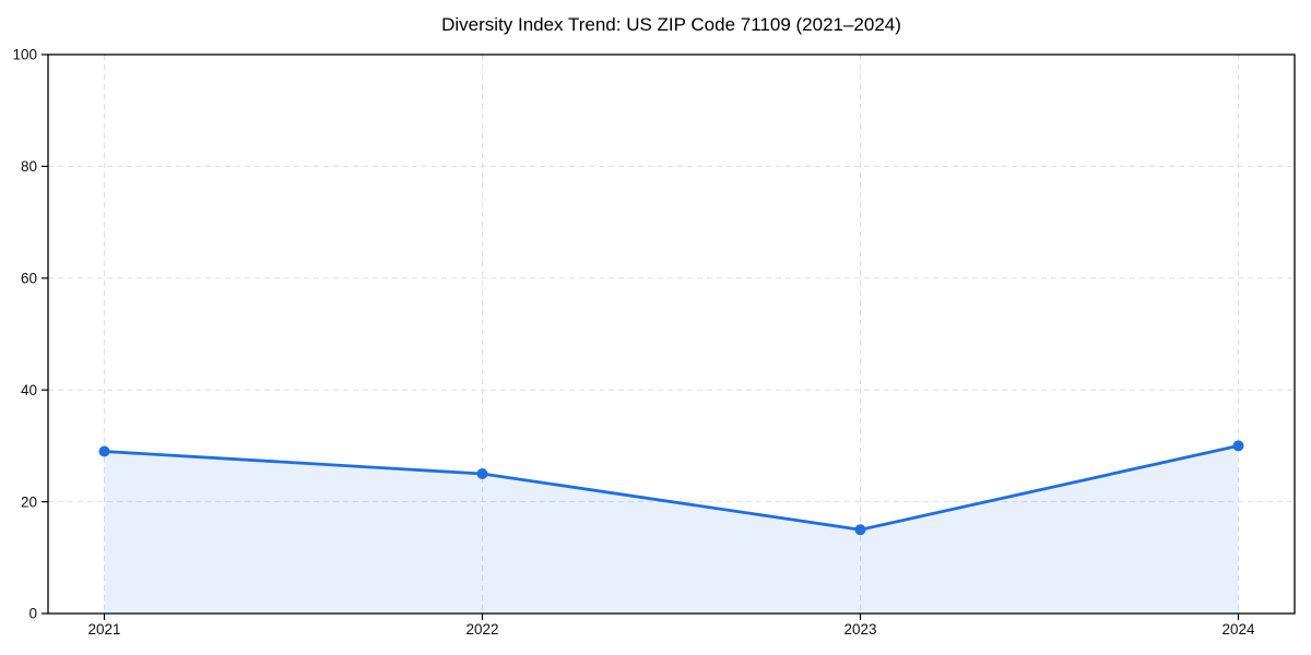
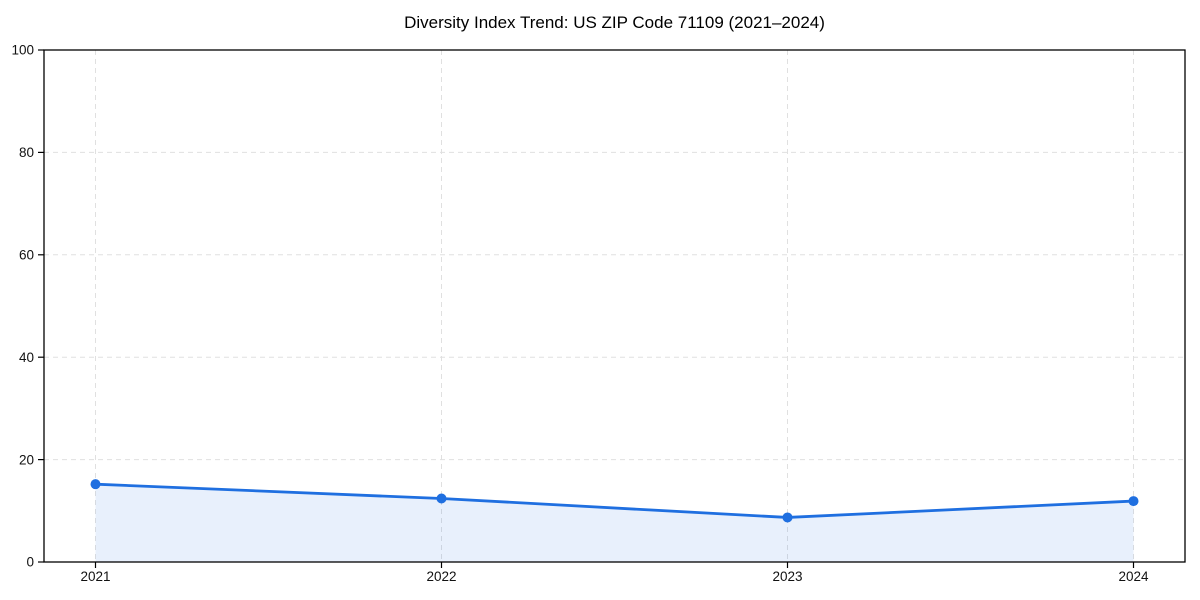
2021: 29 -> 15
2022: 25 -> 12
2023: 15 -> 9
2024: 30 -> 12
